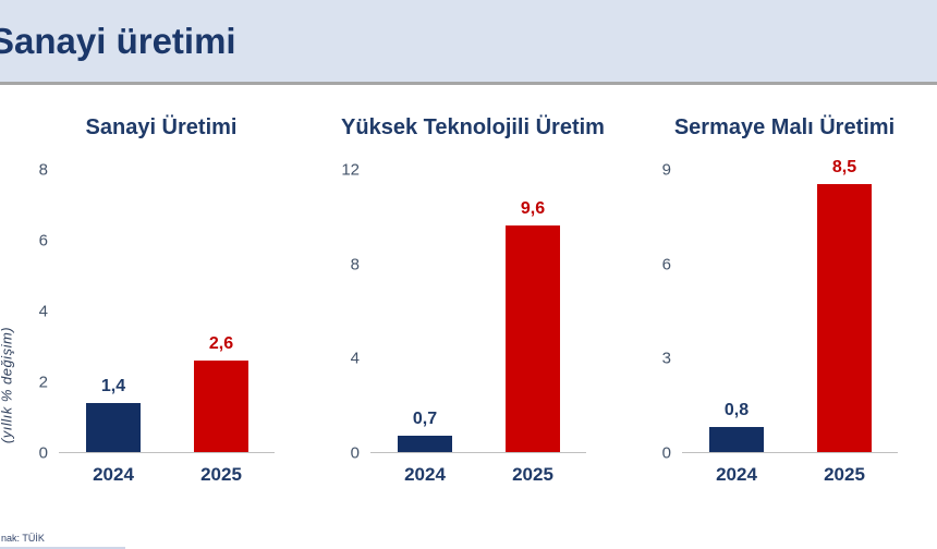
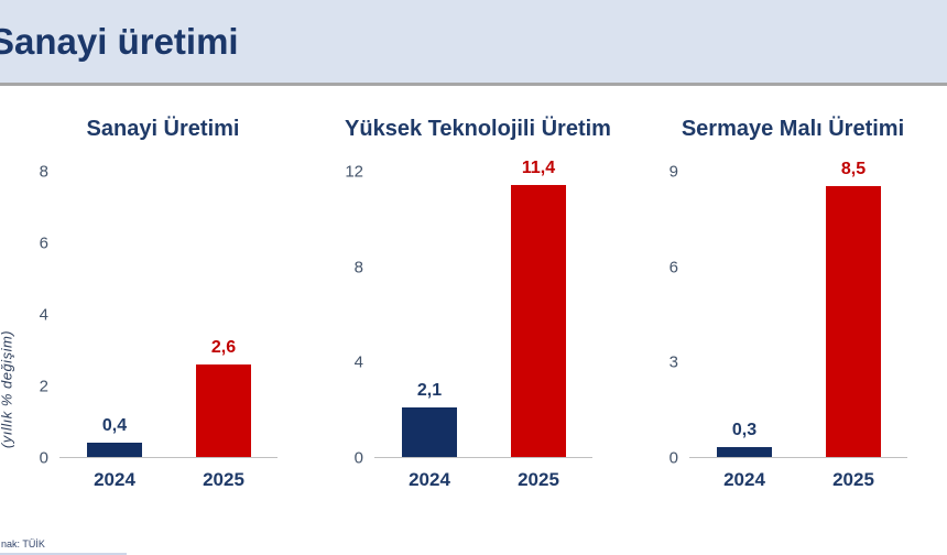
Sanayi Üretimi/2024: 1,4 -> 0,4
Yüksek Teknolojili Üretim/2024: 0,7 -> 2,1
Yüksek Teknolojili Üretim/2025: 9,6 -> 11,4
Sermaye Malı Üretimi/2024: 0,8 -> 0,3
